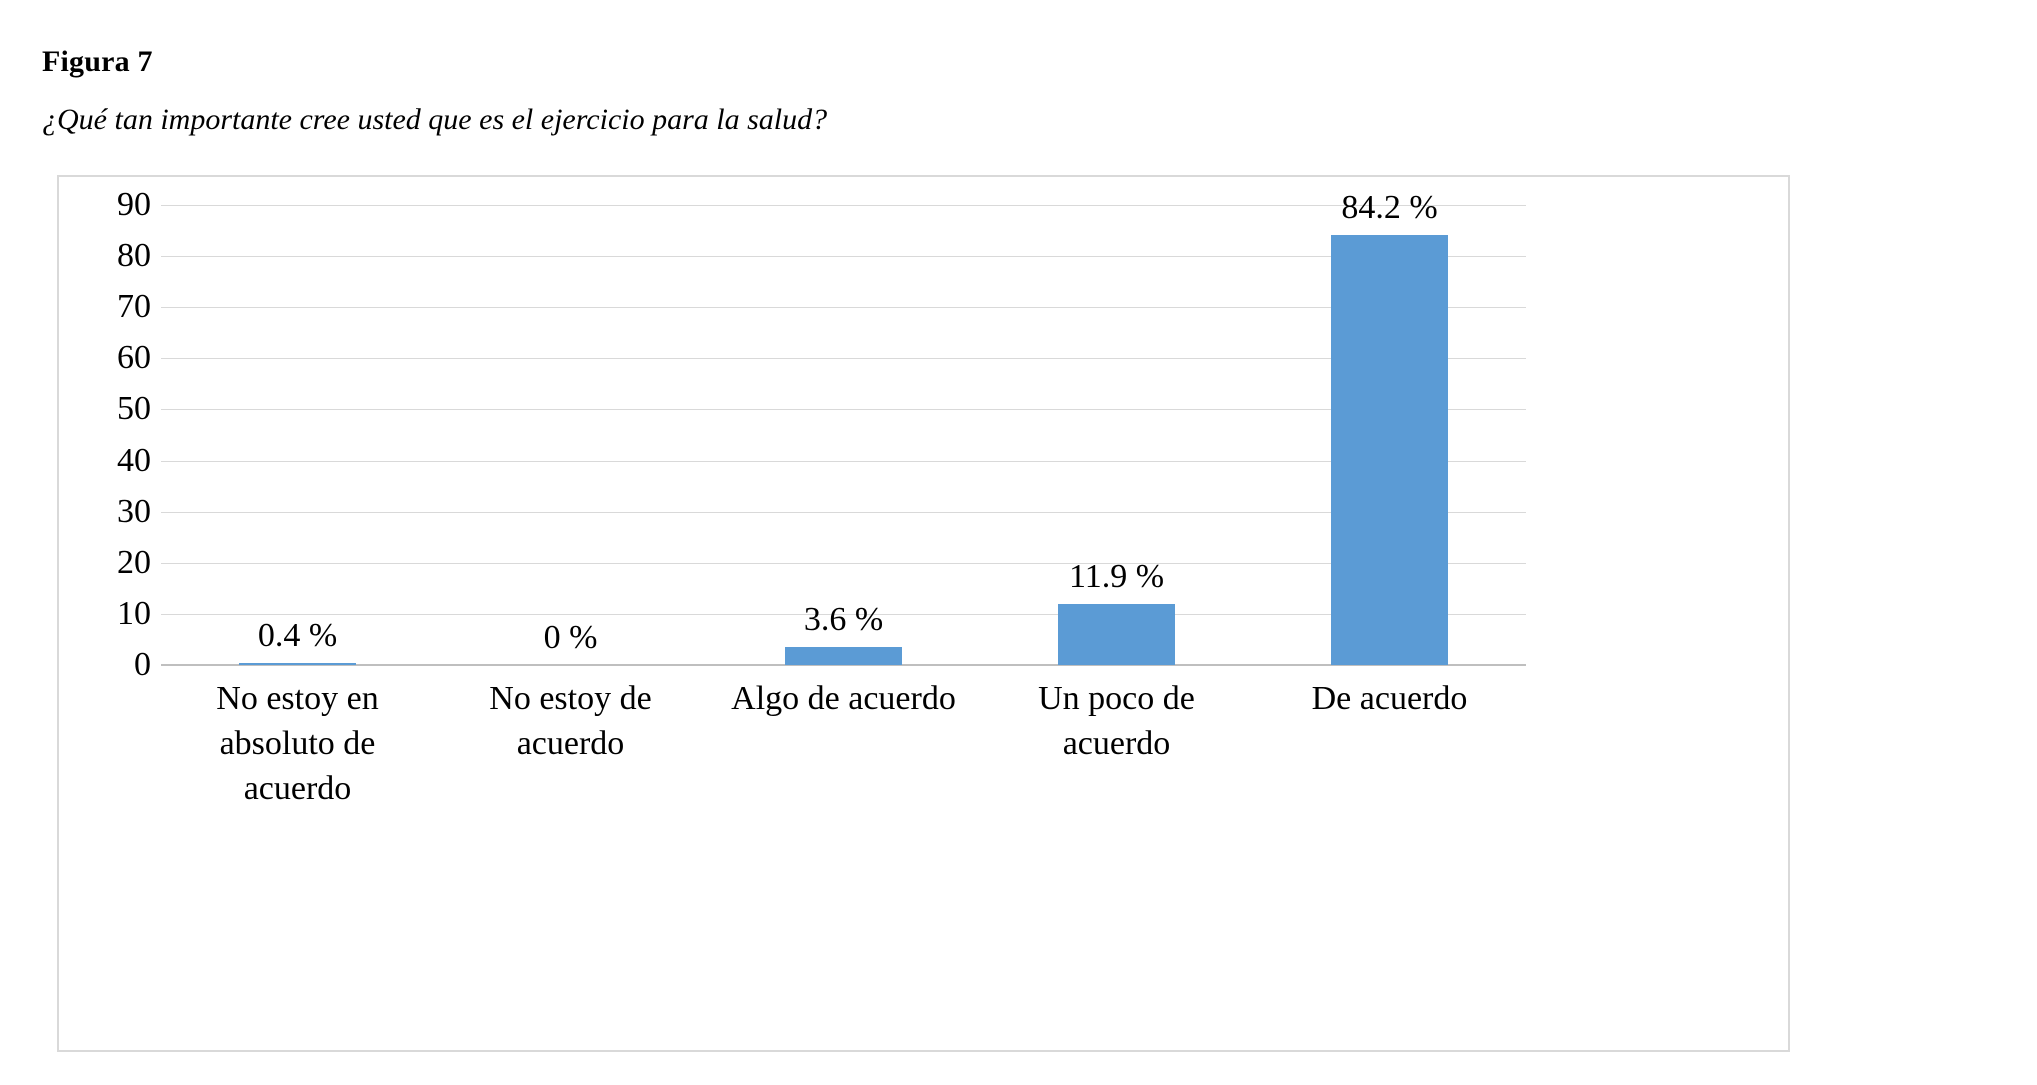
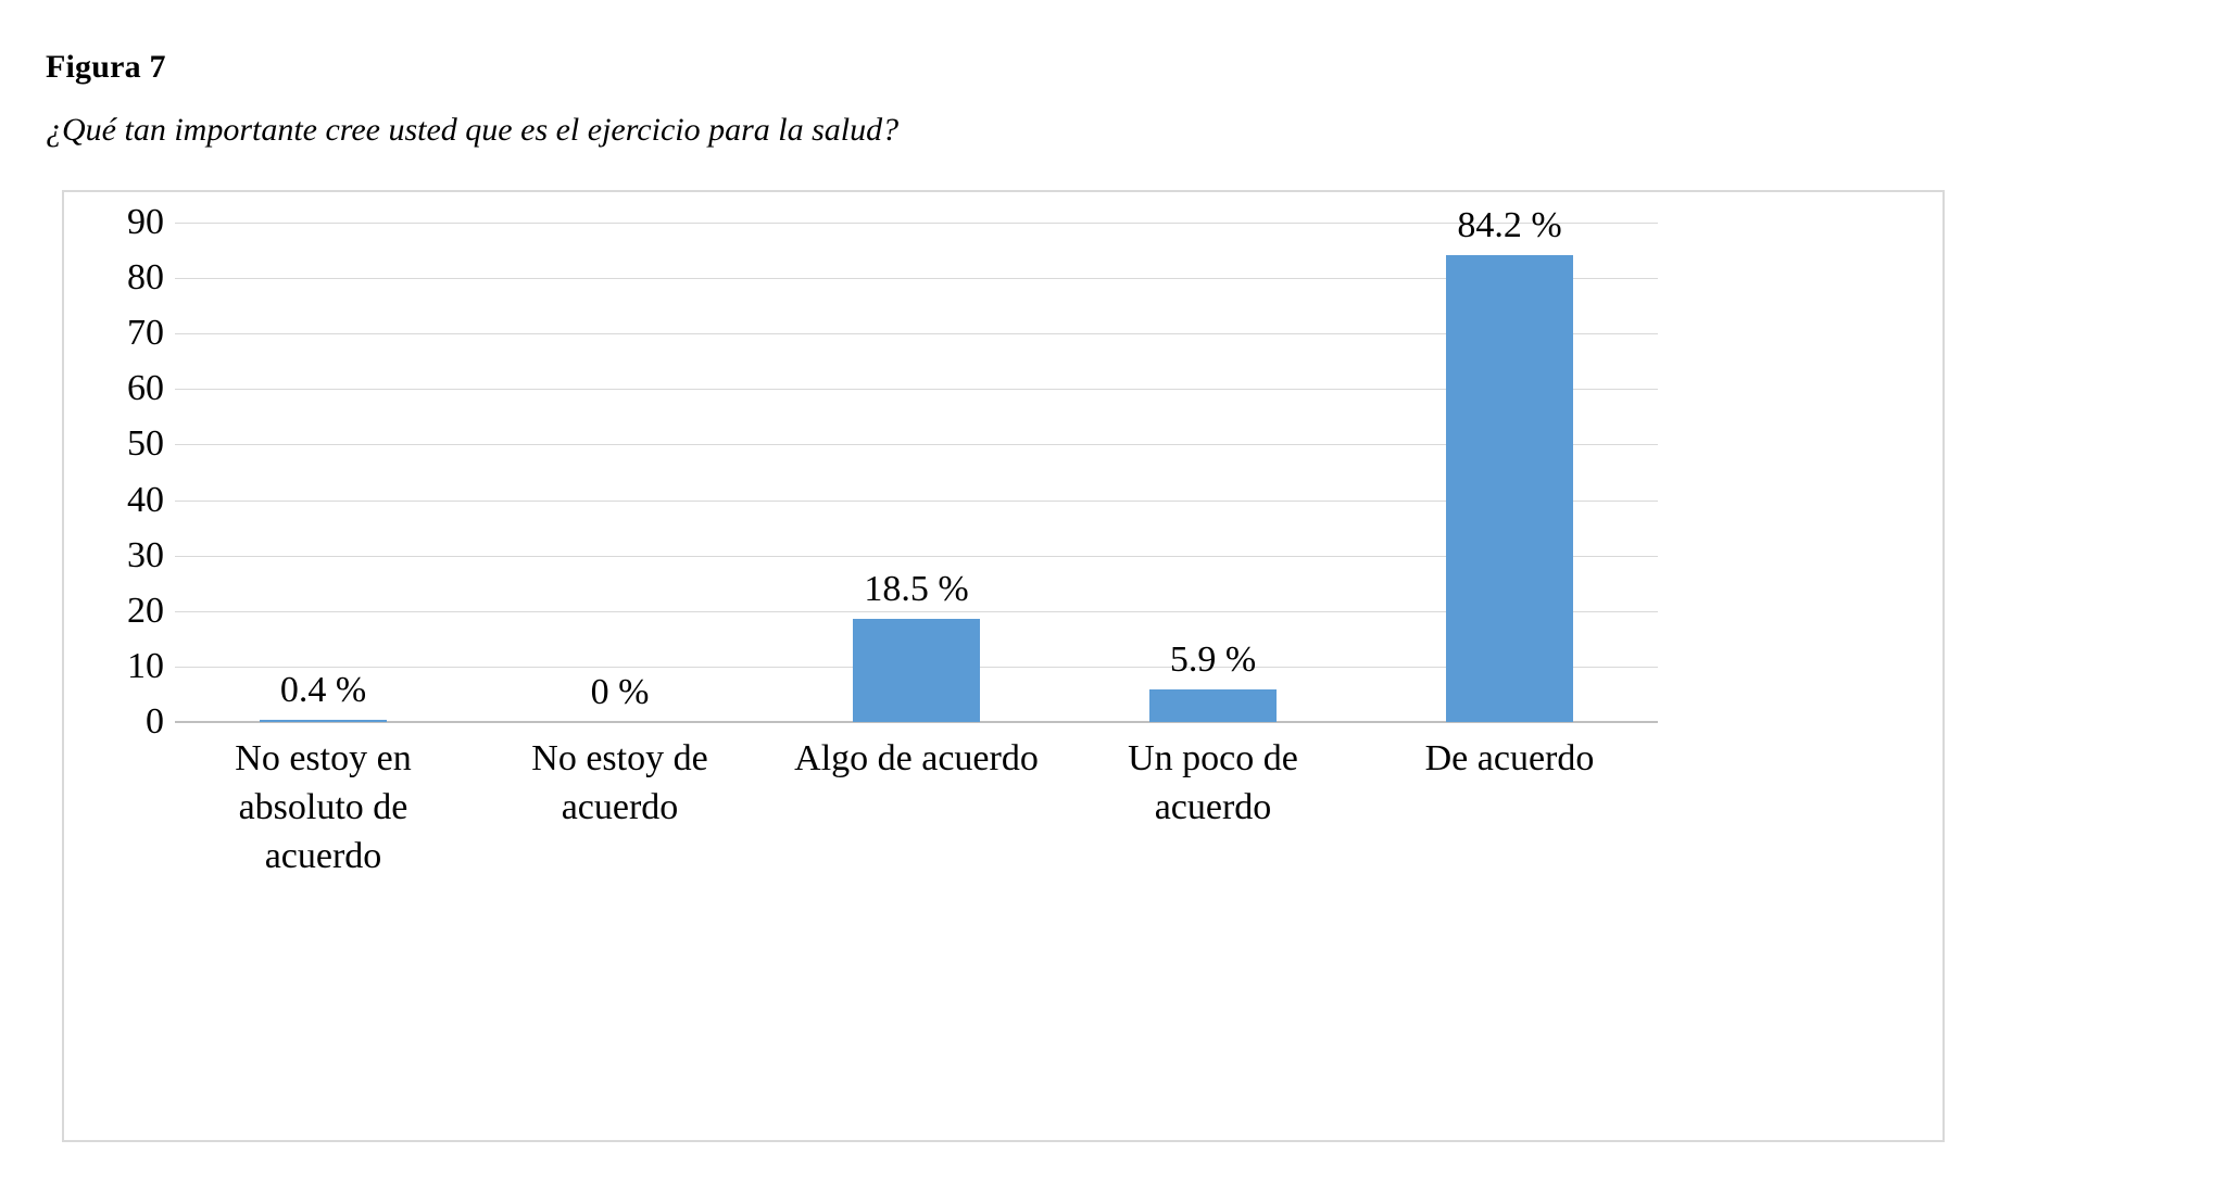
Algo de acuerdo: 3.6 -> 18.5
Un poco de acuerdo: 11.9 -> 5.9
